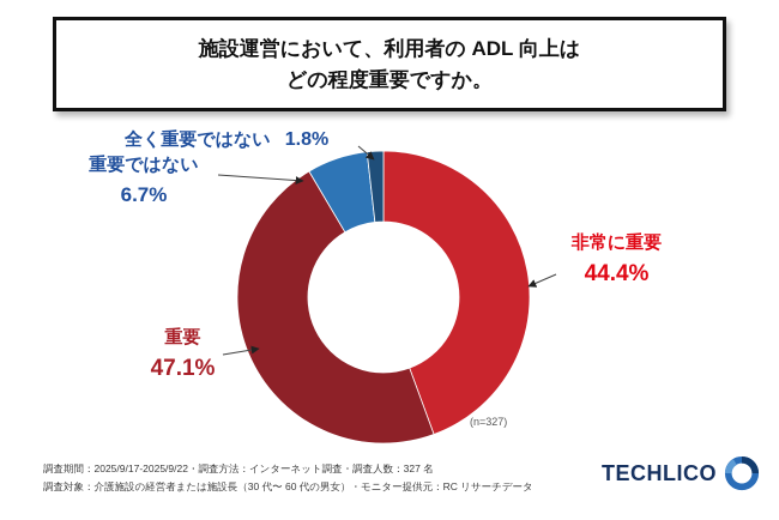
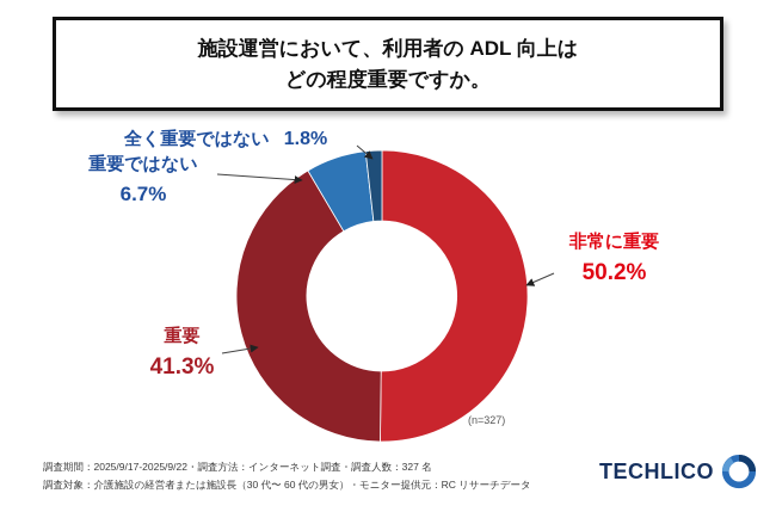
非常に重要: 44.4% -> 50.2%
重要: 47.1% -> 41.3%
